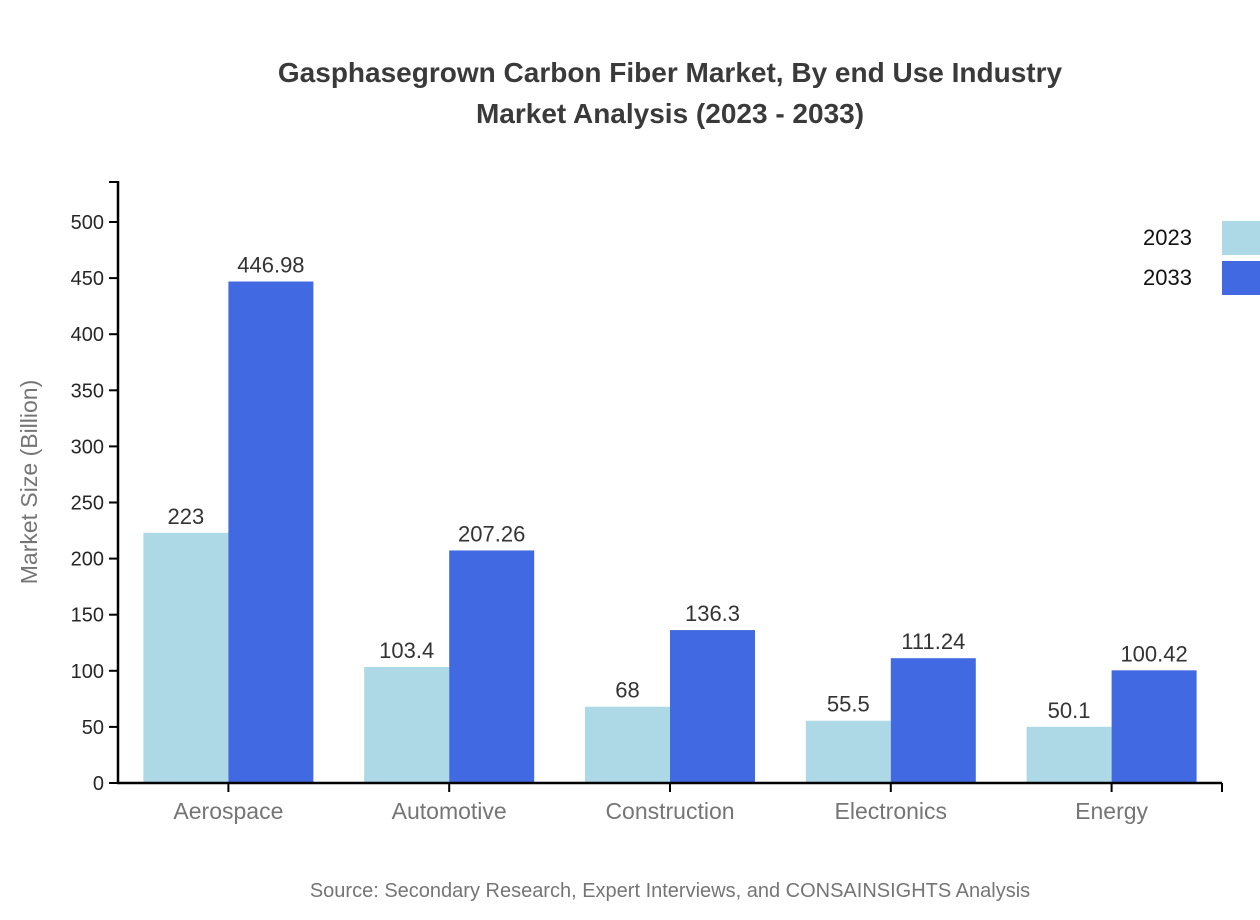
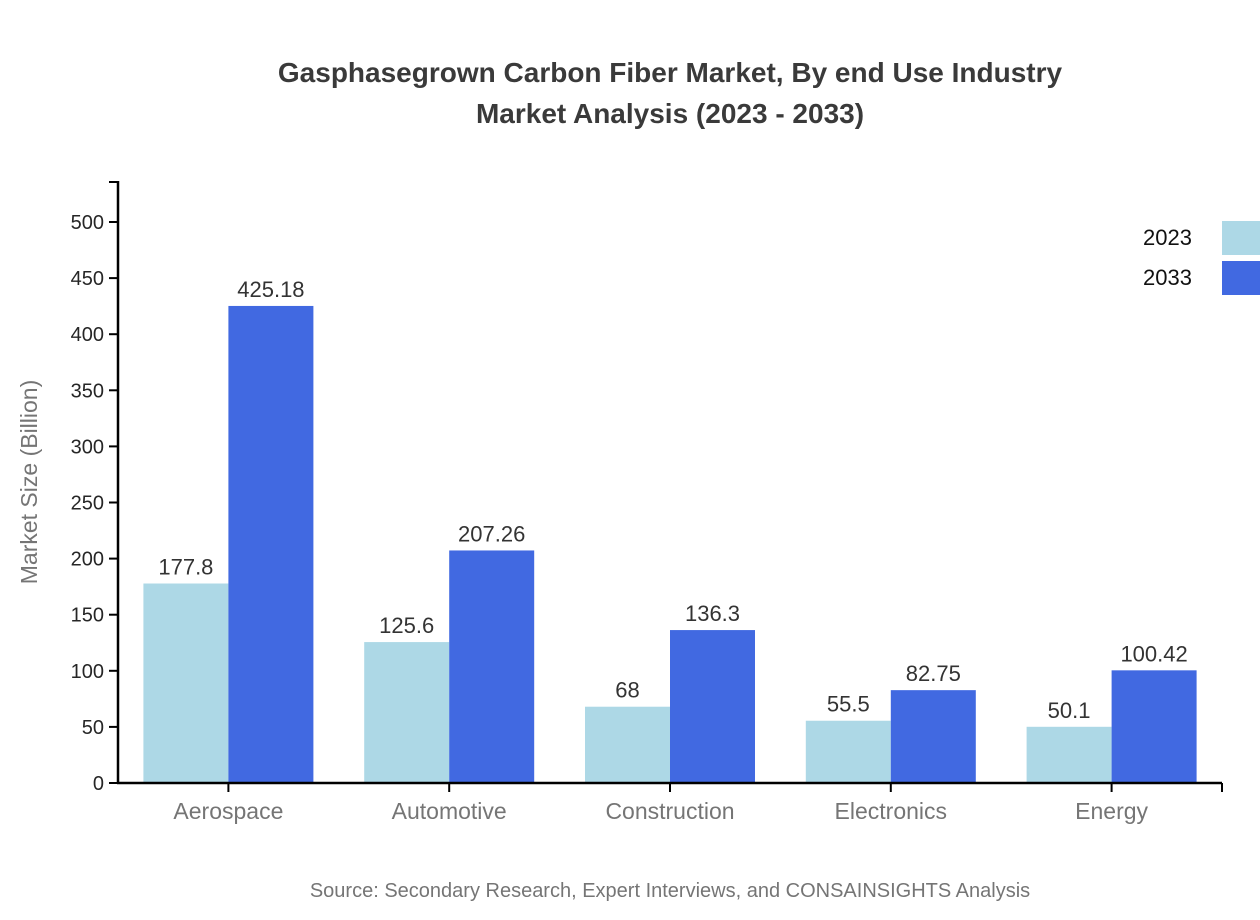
2023/Aerospace: 223 -> 177.8
2033/Aerospace: 446.98 -> 425.18
2023/Automotive: 103.4 -> 125.6
2033/Electronics: 111.24 -> 82.75
